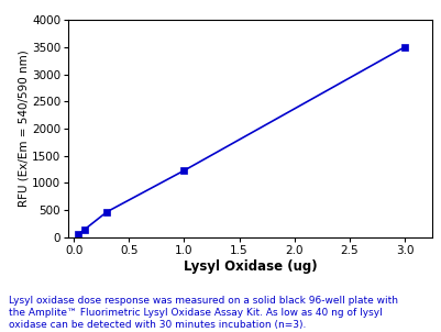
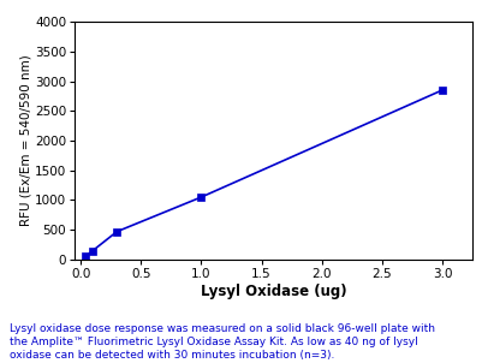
1.0: 1230 -> 1050
3.0: 3500 -> 2850
